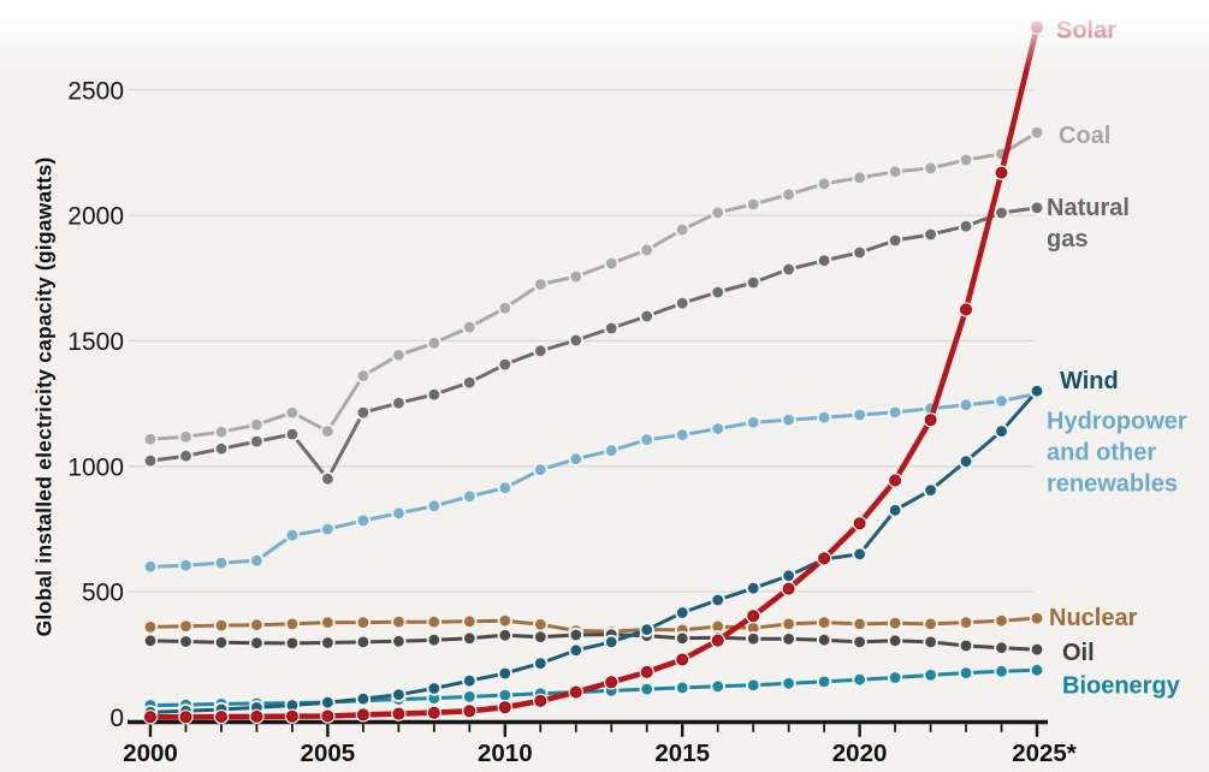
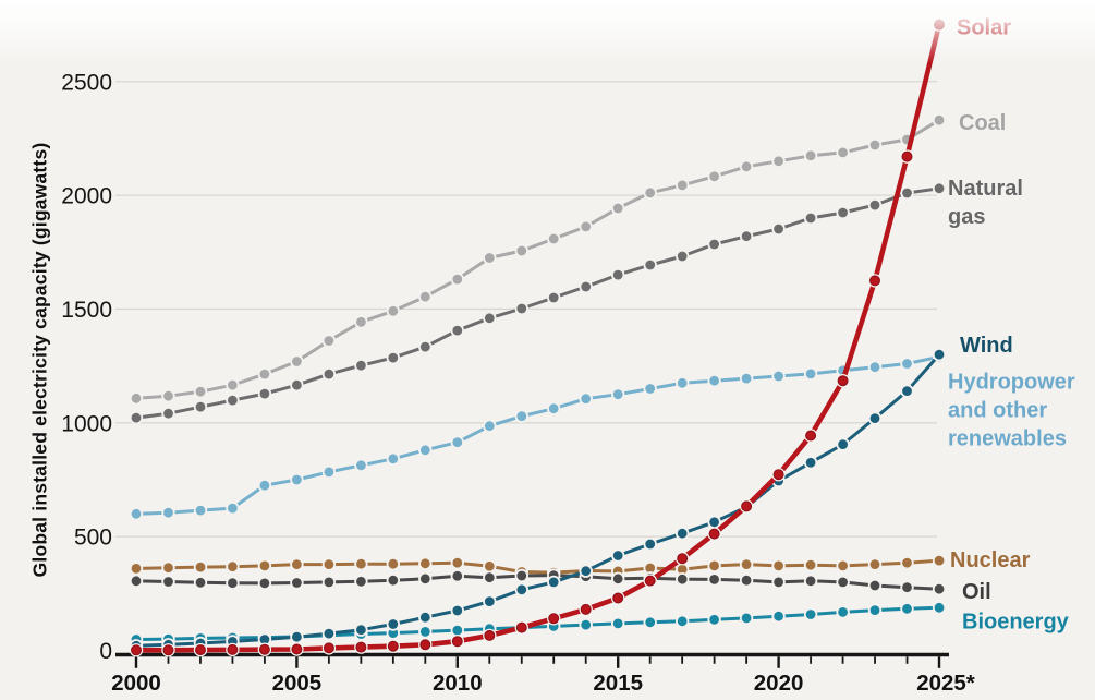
Coal/2005: 1140 -> 1270
Natural gas/2005: 950 -> 1170
Wind/2020: 650 -> 740
